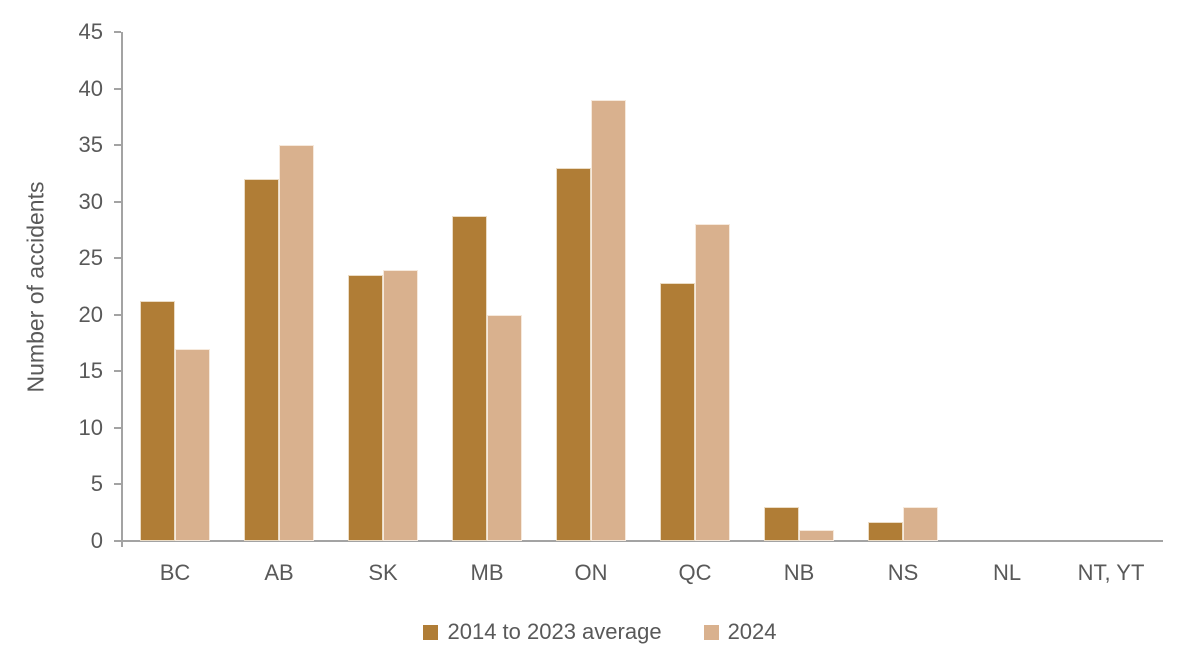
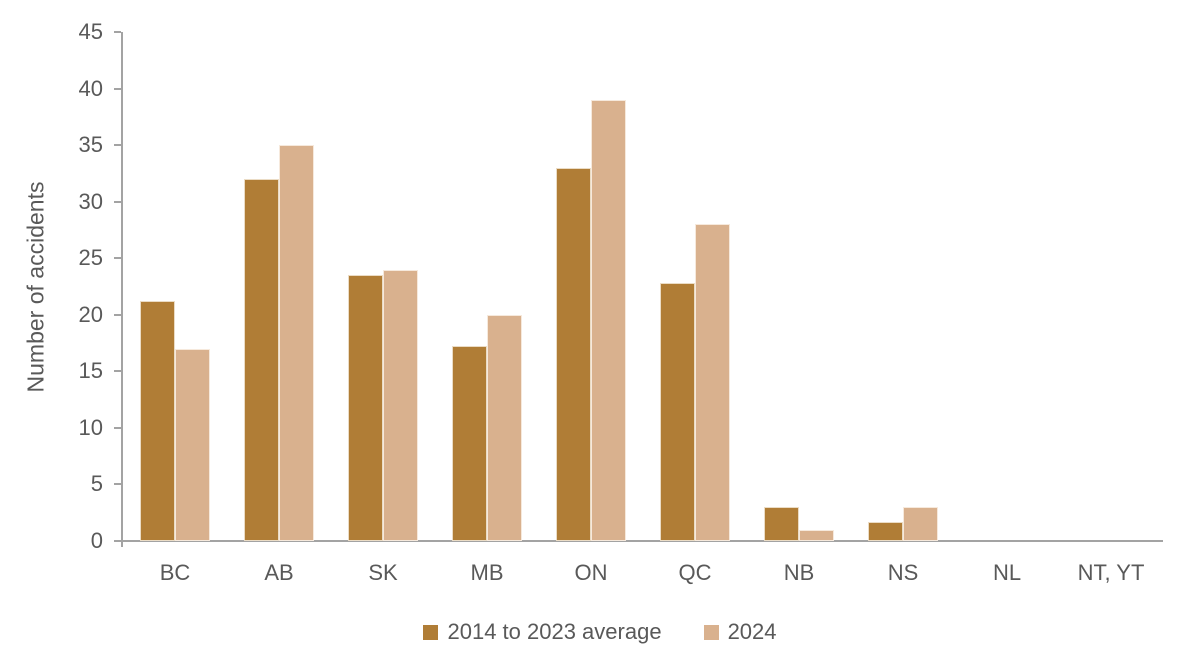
2014 to 2023 average/MB: 28.7 -> 17.2
